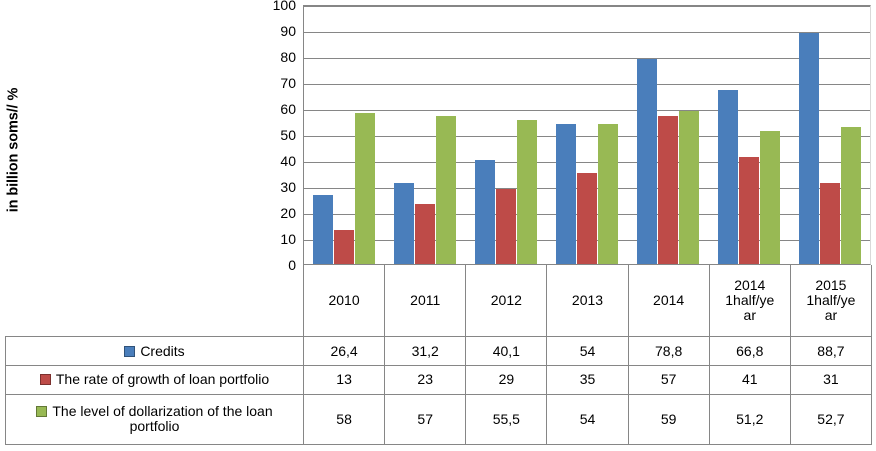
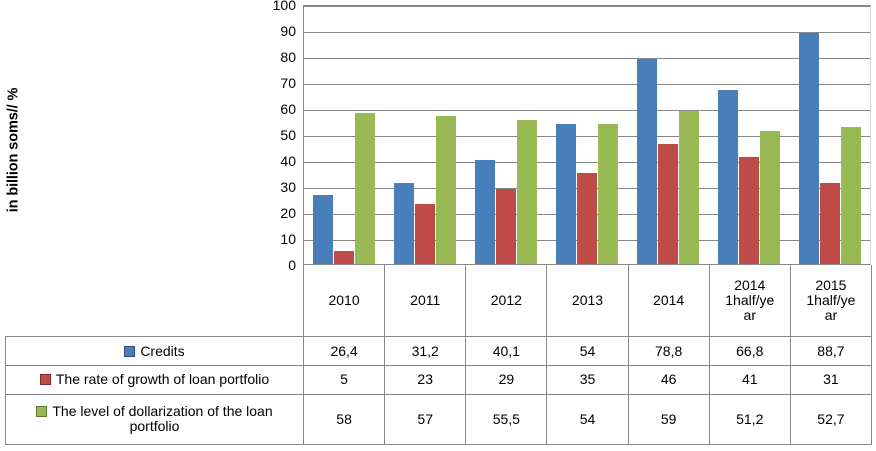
The rate of growth of loan portfolio/2010: 13 -> 5
The rate of growth of loan portfolio/2014: 57 -> 46
